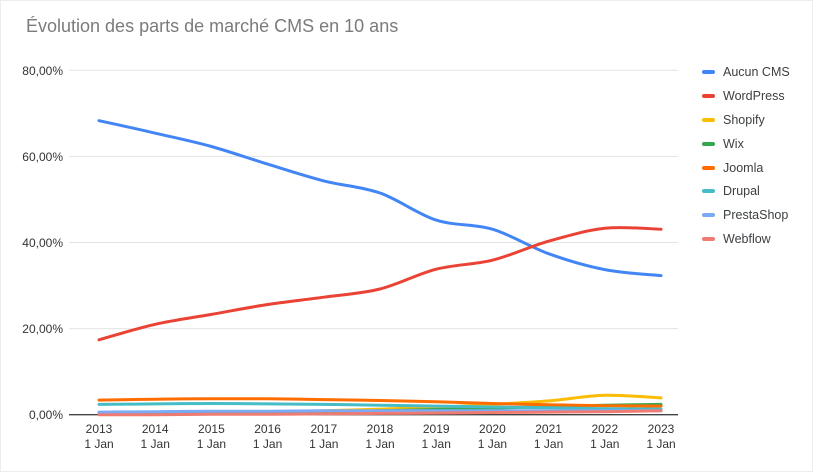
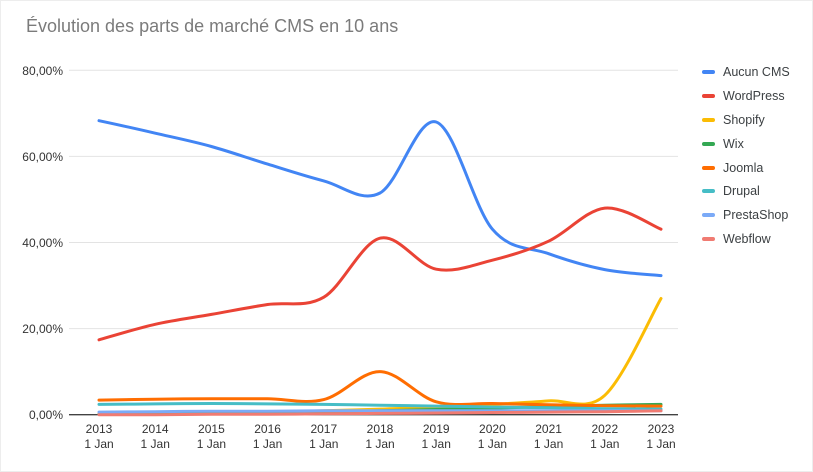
WordPress/2018: 29% -> 41%
Joomla/2018: 3% -> 10%
Aucun CMS/2019: 45% -> 68%
WordPress/2022: 43% -> 48%
Shopify/2023: 4% -> 27%
